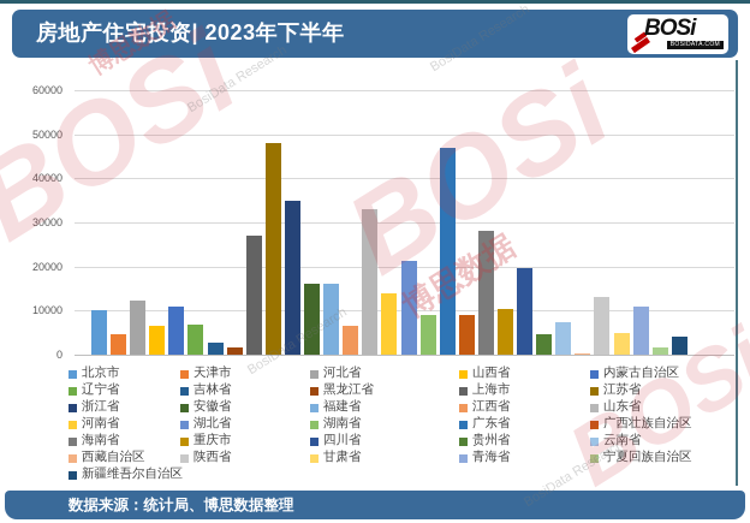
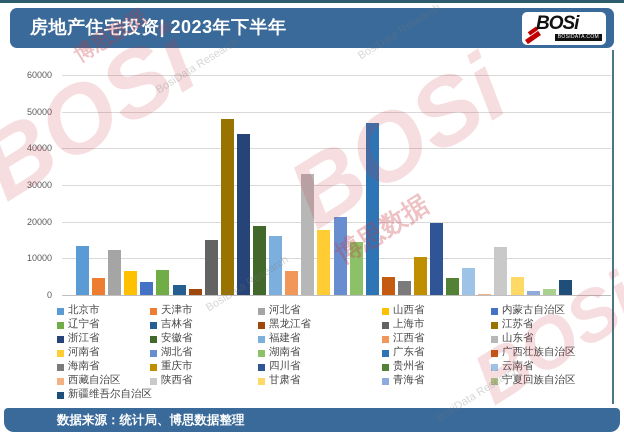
北京市: 10000 -> 13000
内蒙古自治区: 11000 -> 4000
上海市: 27000 -> 15000
浙江省: 35000 -> 44000
安徽省: 16000 -> 19000
河南省: 14000 -> 18000
湖南省: 9000 -> 14000
广西壮族自治区: 9000 -> 5000
海南省: 28000 -> 4000
青海省: 11000 -> 1000
